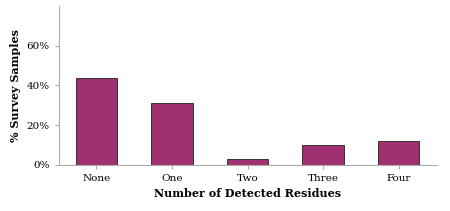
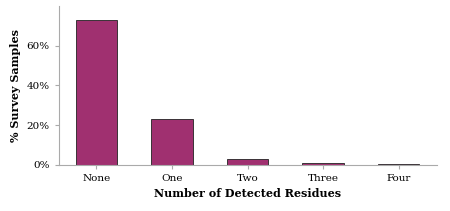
None: 44% -> 73%
One: 31% -> 23%
Three: 10% -> 1%
Four: 12% -> 0%
